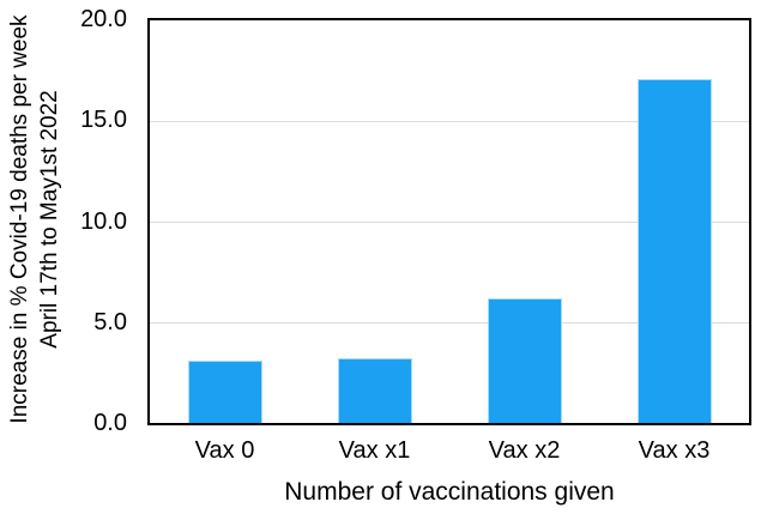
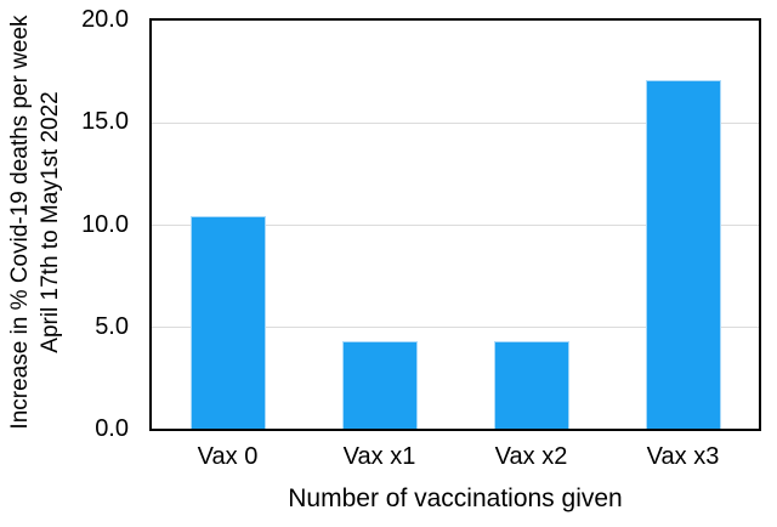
Vax 0: 3.1 -> 10.4
Vax x1: 3.2 -> 4.3
Vax x2: 6.2 -> 4.3
